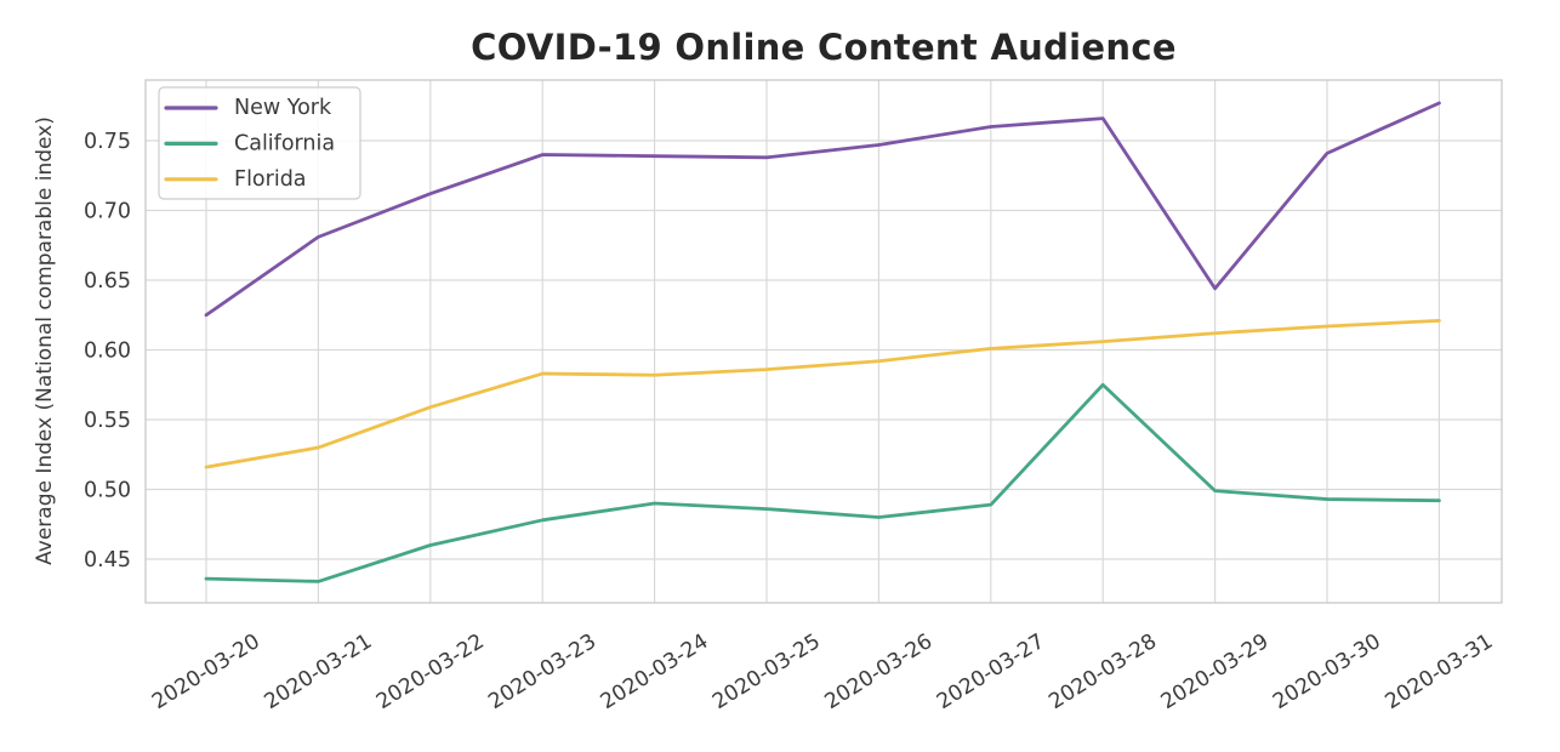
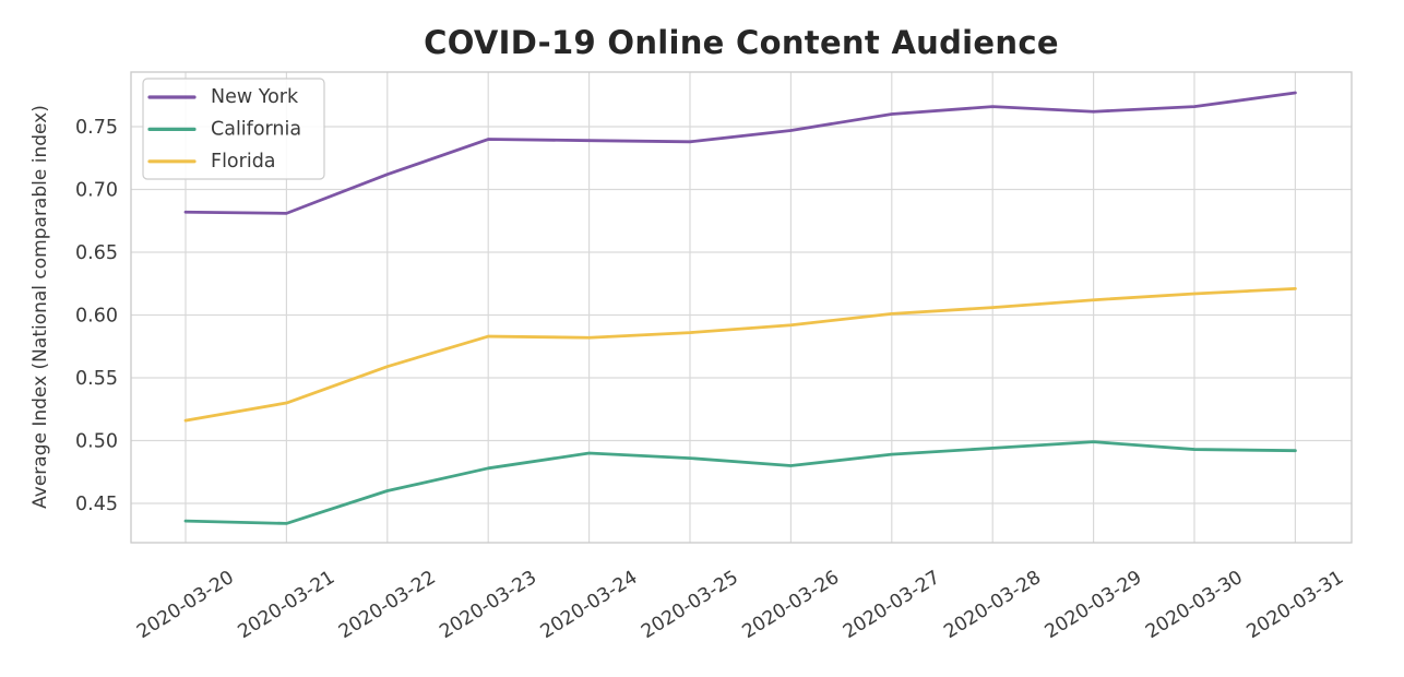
New York/2020-03-20: 0.625 -> 0.682
California/2020-03-28: 0.575 -> 0.494
New York/2020-03-29: 0.644 -> 0.762
New York/2020-03-30: 0.741 -> 0.766
